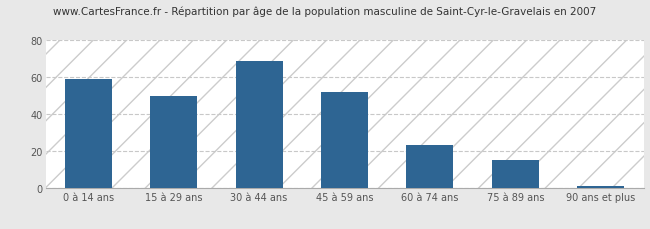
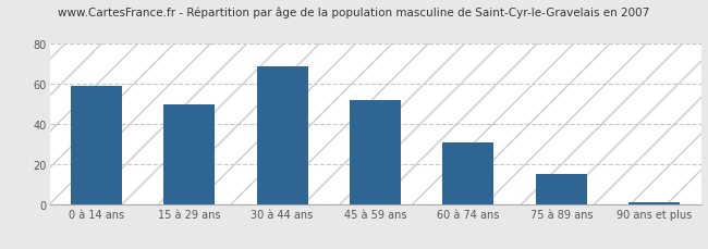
60 à 74 ans: 23 -> 31
